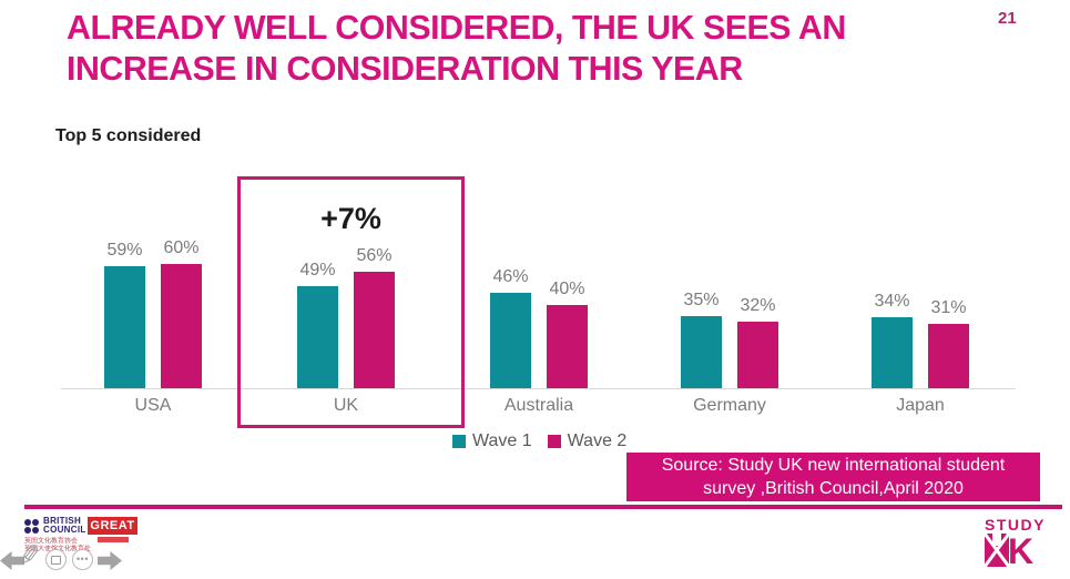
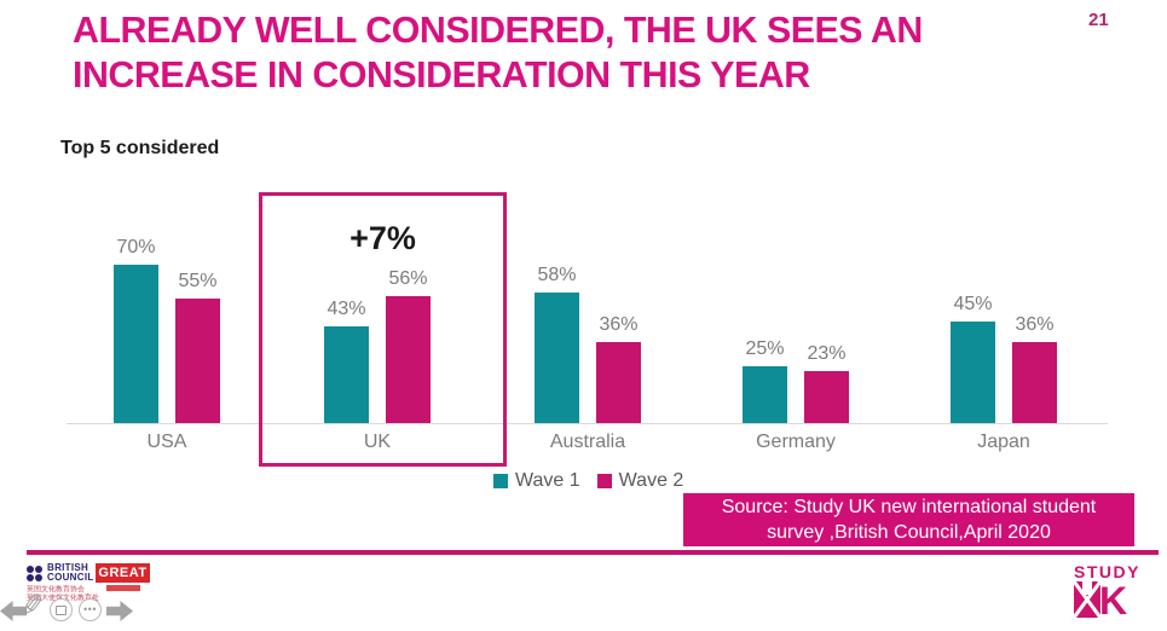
Wave 1/USA: 59% -> 70%
Wave 2/USA: 60% -> 55%
Wave 1/UK: 49% -> 43%
Wave 1/Australia: 46% -> 58%
Wave 2/Australia: 40% -> 36%
Wave 1/Germany: 35% -> 25%
Wave 2/Germany: 32% -> 23%
Wave 1/Japan: 34% -> 45%
Wave 2/Japan: 31% -> 36%
